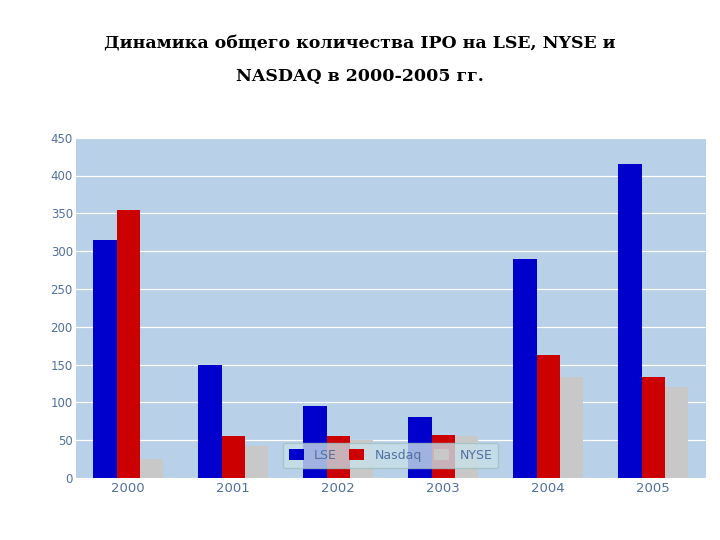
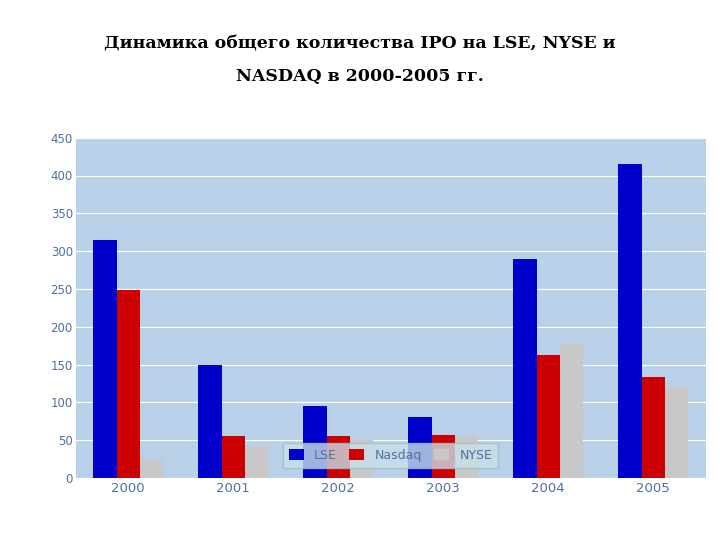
Nasdaq/2000: 355 -> 248
NYSE/2004: 133 -> 178
